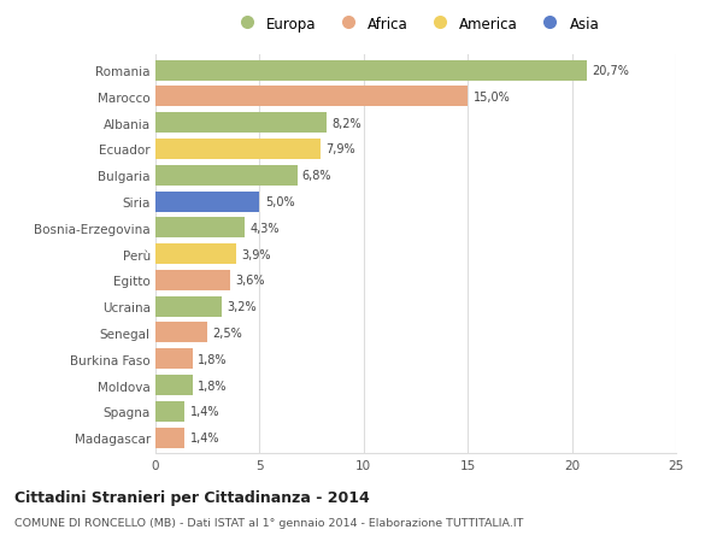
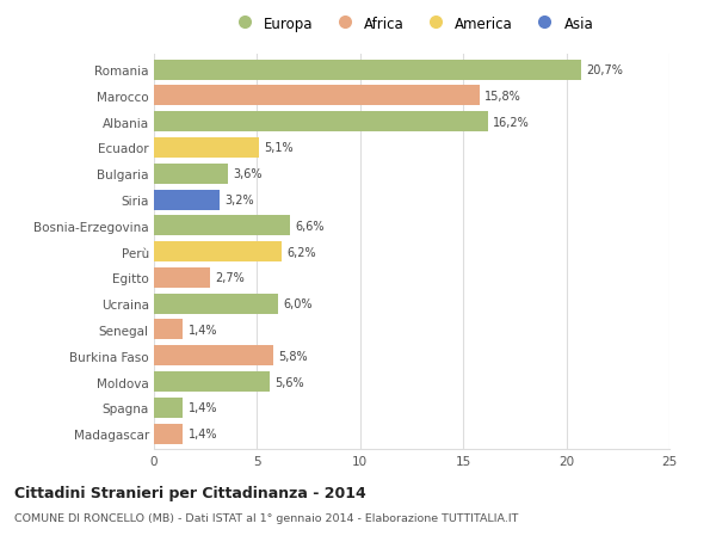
Marocco: 15,0% -> 15,8%
Albania: 8,2% -> 16,2%
Ecuador: 7,9% -> 5,1%
Bulgaria: 6,8% -> 3,6%
Siria: 5,0% -> 3,2%
Bosnia-Erzegovina: 4,3% -> 6,6%
Perù: 3,9% -> 6,2%
Egitto: 3,6% -> 2,7%
Ucraina: 3,2% -> 6,0%
Senegal: 2,5% -> 1,4%
Burkina Faso: 1,8% -> 5,8%
Moldova: 1,8% -> 5,6%
